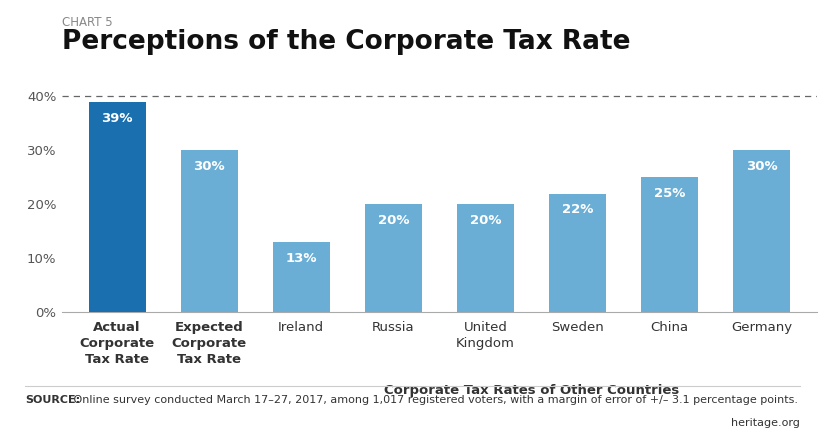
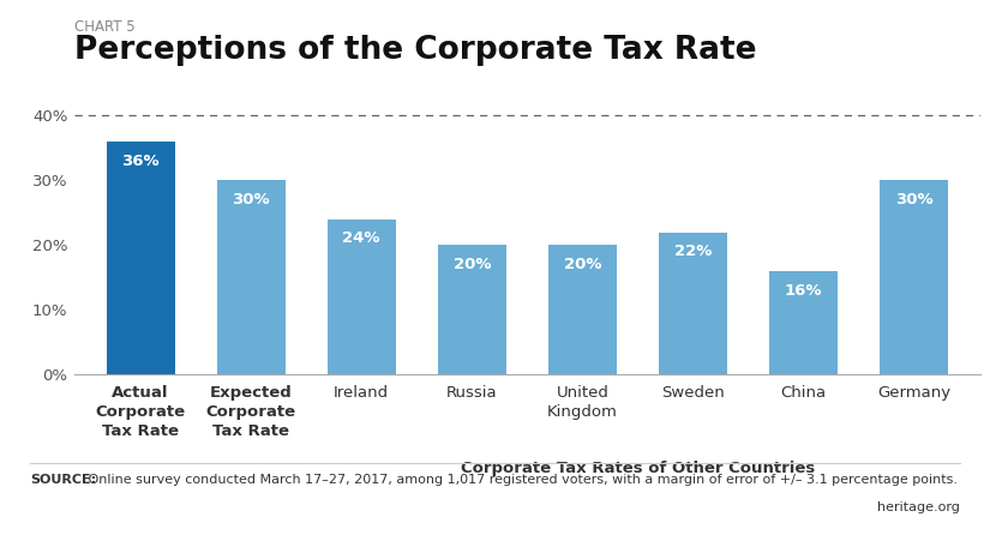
Actual Corporate Tax Rate: 39% -> 36%
Ireland: 13% -> 24%
China: 25% -> 16%
